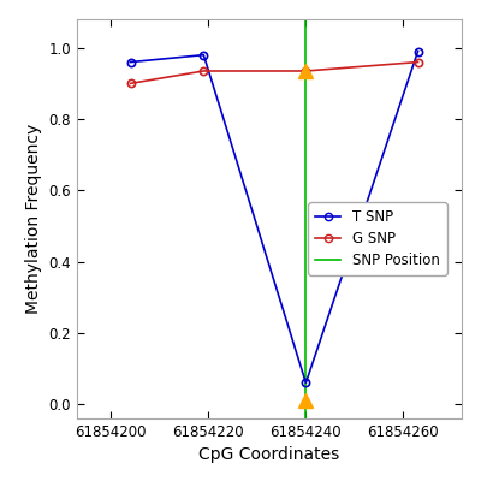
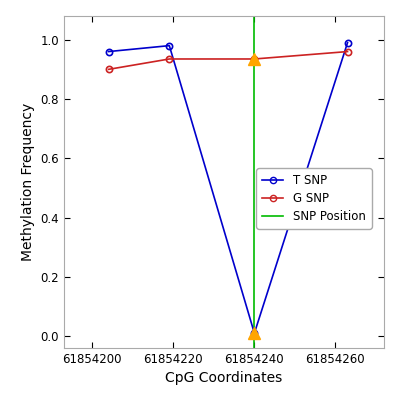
T SNP/61854240: 0.06 -> 0.01
